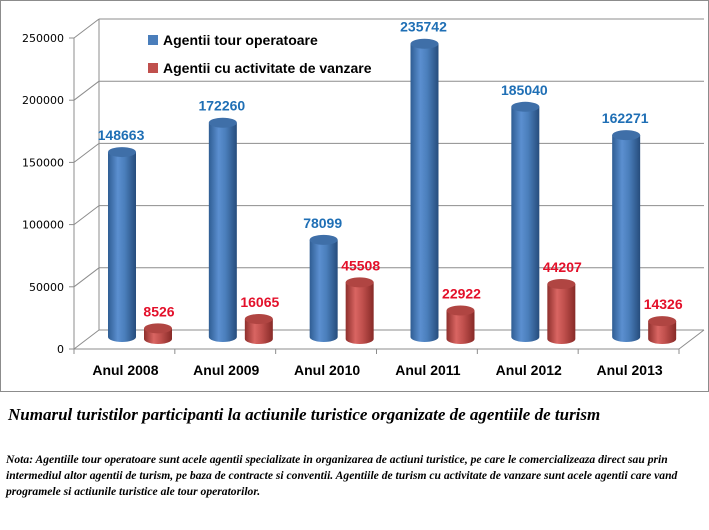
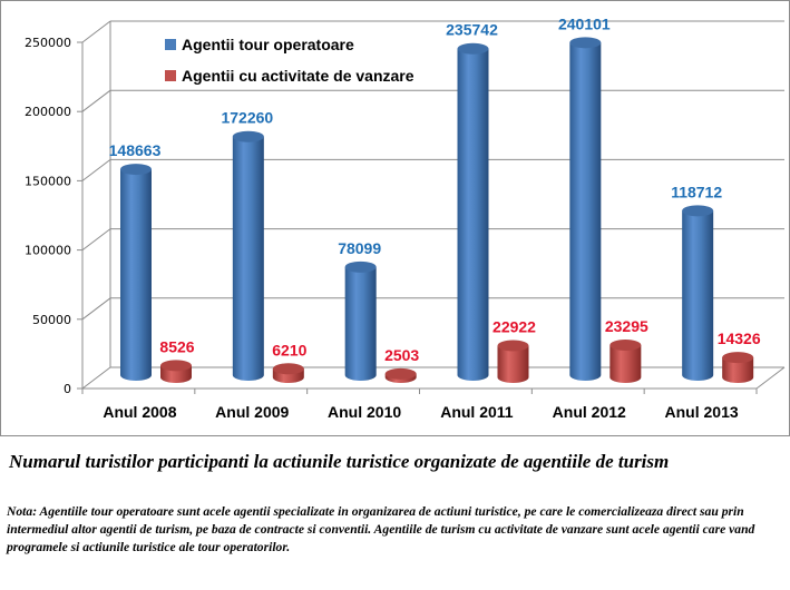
Agentii cu activitate de vanzare/Anul 2009: 16065 -> 6210
Agentii cu activitate de vanzare/Anul 2010: 45508 -> 2503
Agentii tour operatoare/Anul 2012: 185040 -> 240101
Agentii cu activitate de vanzare/Anul 2012: 44207 -> 23295
Agentii tour operatoare/Anul 2013: 162271 -> 118712
